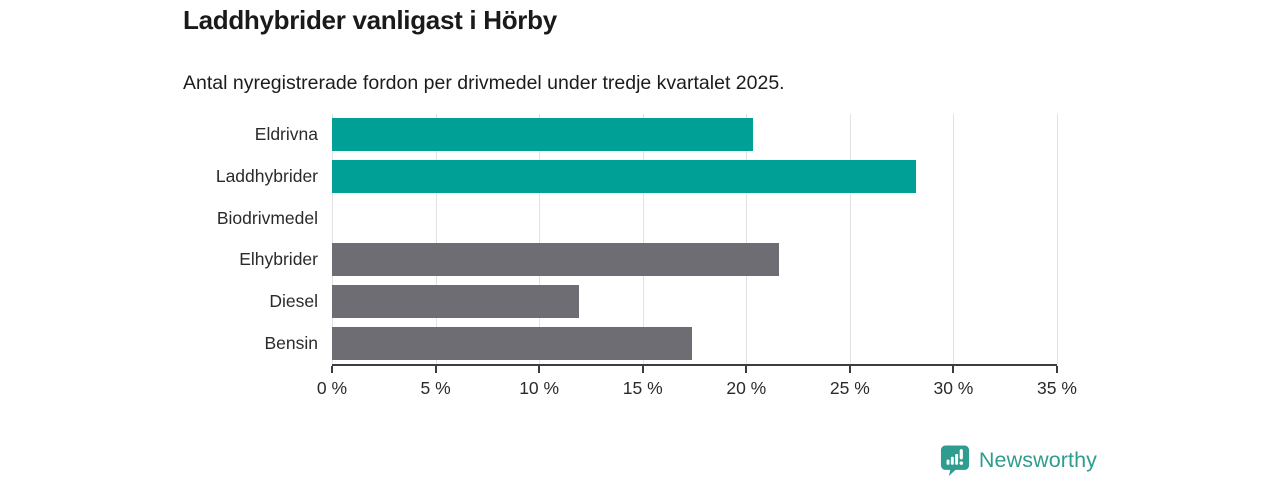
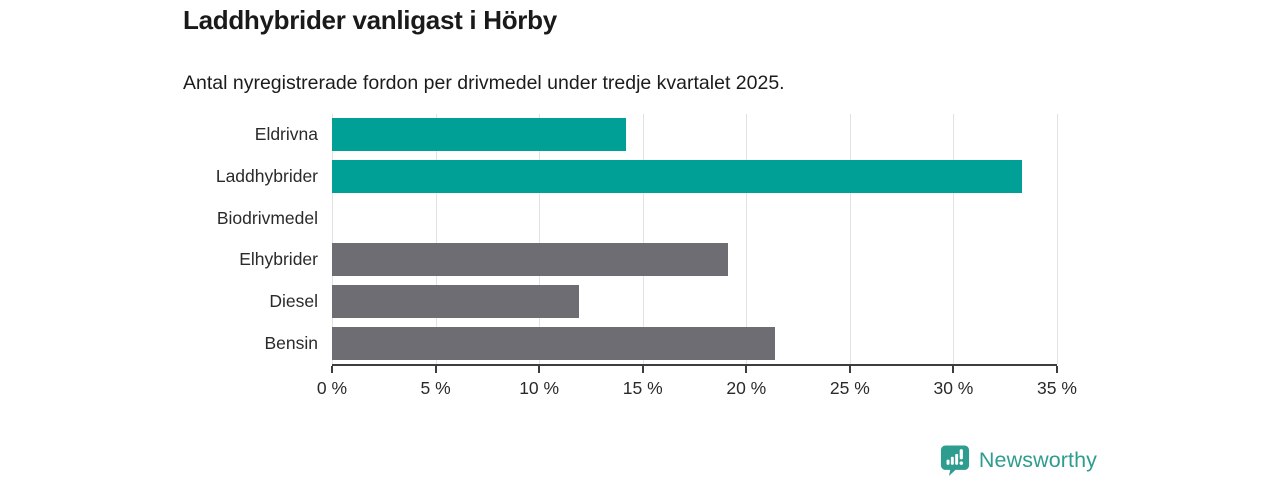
Eldrivna: 20.3% -> 14.2%
Laddhybrider: 28.2% -> 33.3%
Elhybrider: 21.6% -> 19.1%
Bensin: 17.4% -> 21.4%
